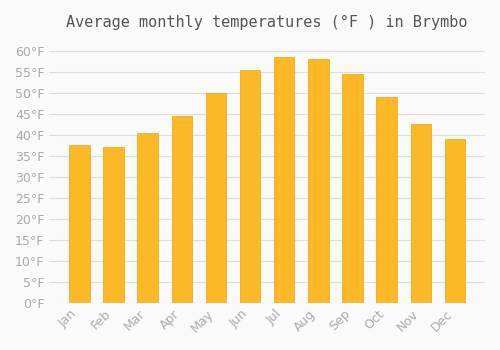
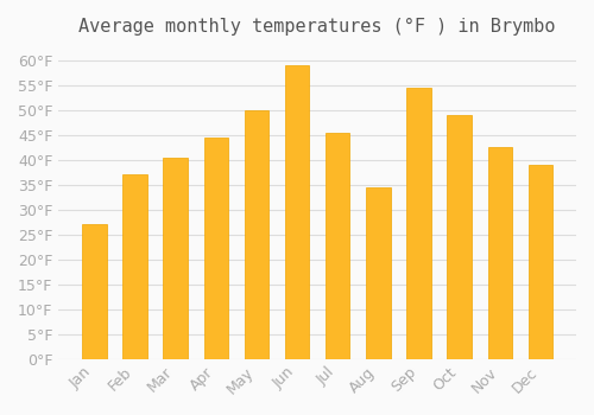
Jan: 37.5°F -> 27.0°F
Jun: 55.5°F -> 59.0°F
Jul: 58.5°F -> 45.5°F
Aug: 58.0°F -> 34.5°F
